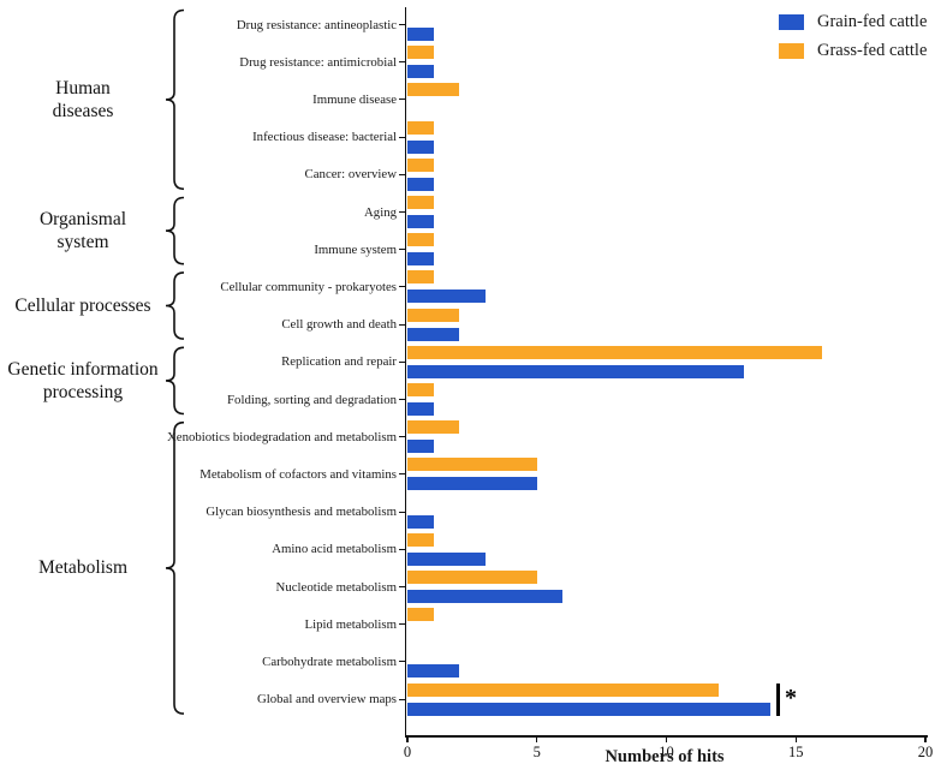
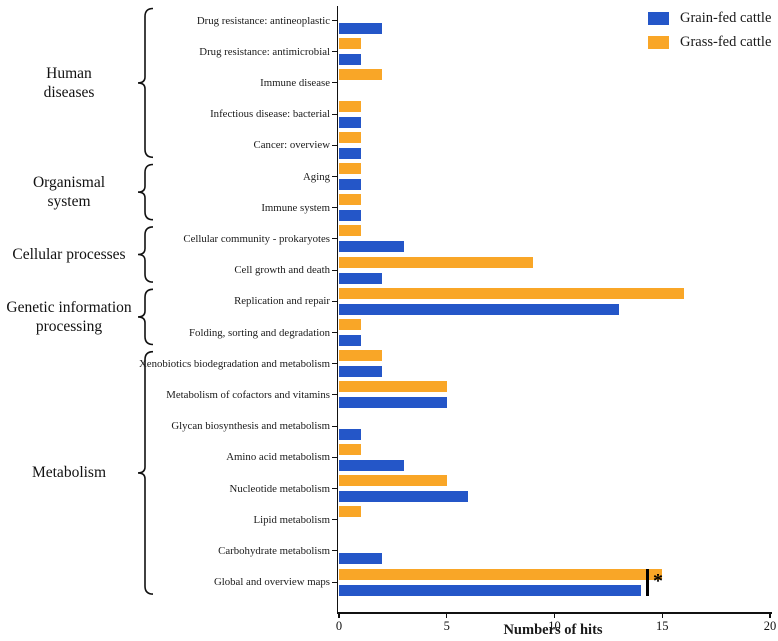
Grain-fed cattle/Drug resistance: antineoplastic: 1 -> 2
Grass-fed cattle/Cell growth and death: 2 -> 9
Grain-fed cattle/Xenobiotics biodegradation and metabolism: 1 -> 2
Grass-fed cattle/Global and overview maps: 12 -> 15
